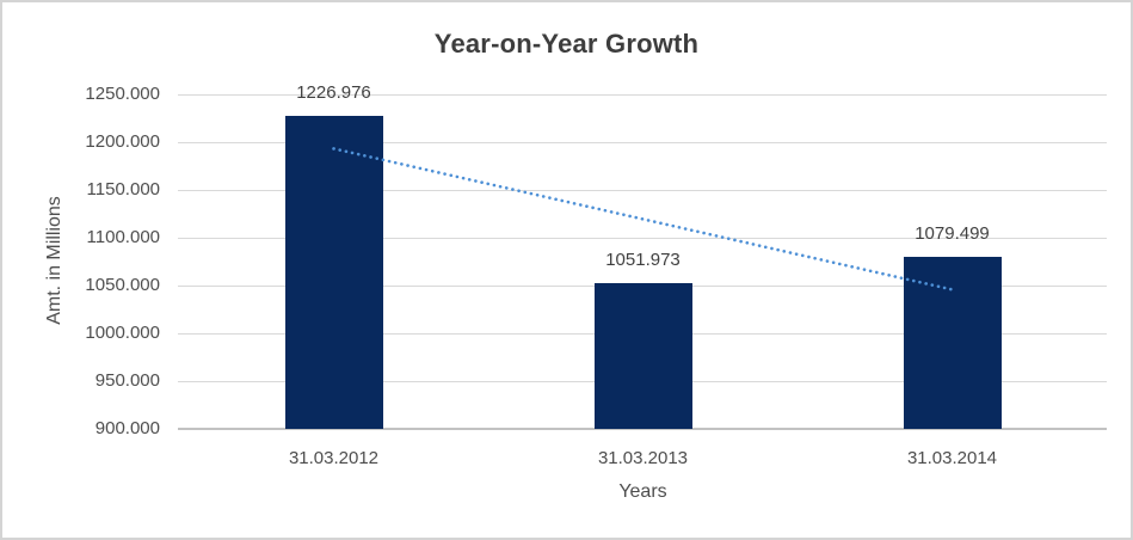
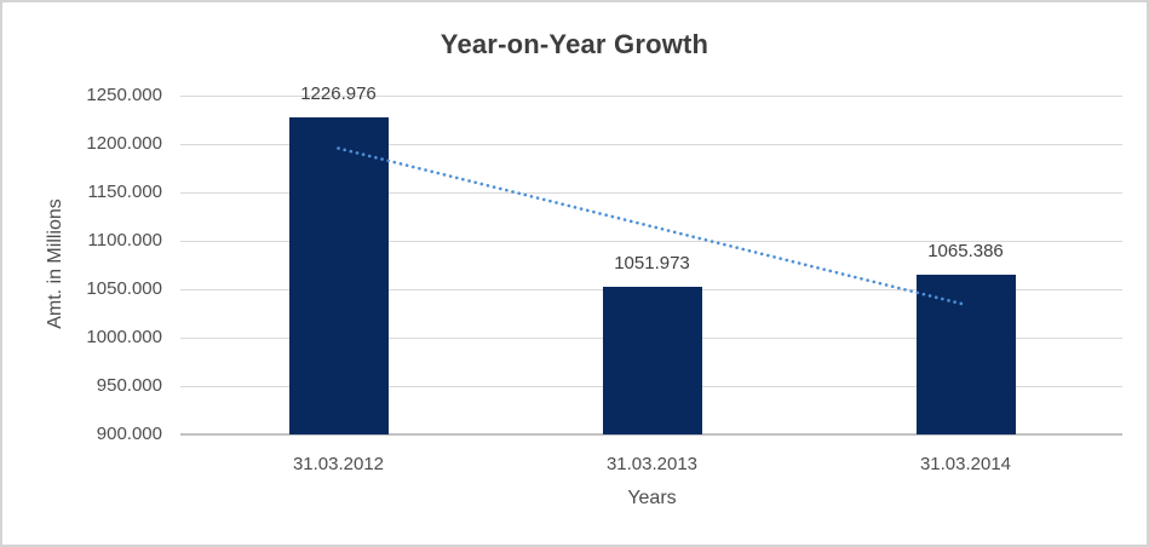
31.03.2014: 1079.499 -> 1065.386
